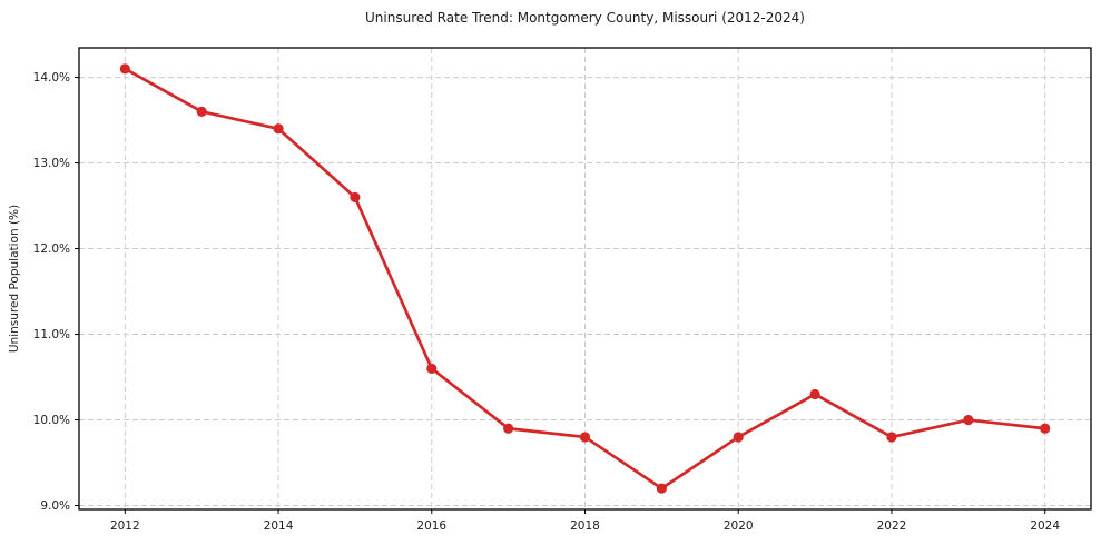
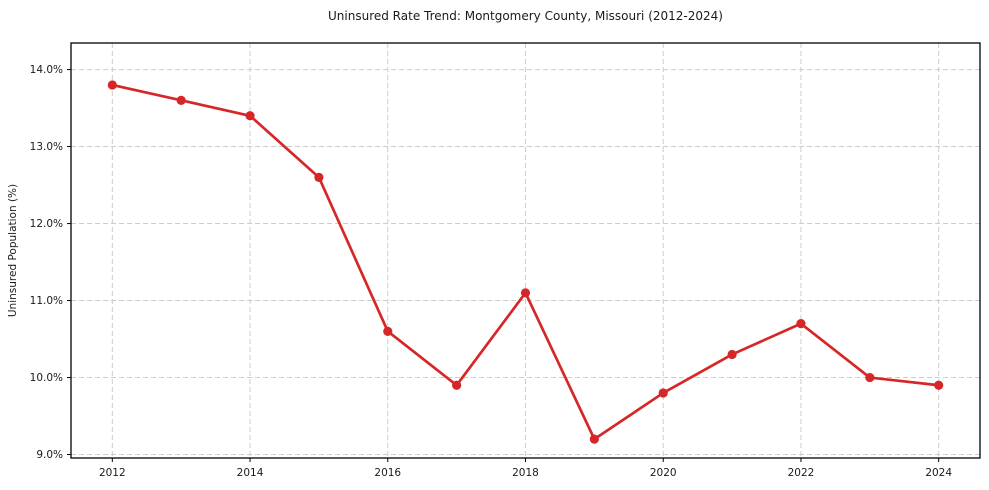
2012: 14.1% -> 13.8%
2018: 9.8% -> 11.1%
2022: 9.8% -> 10.7%
